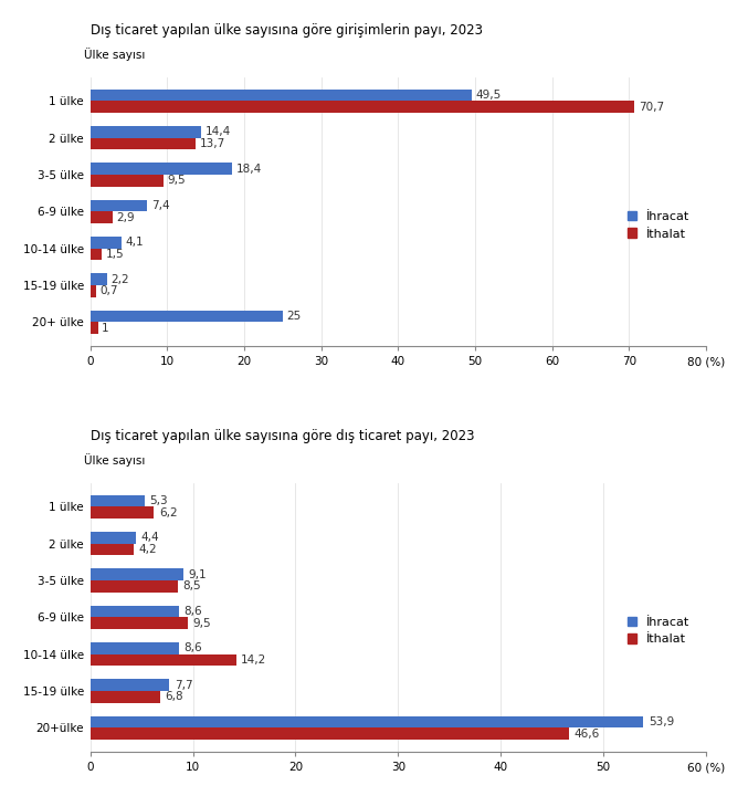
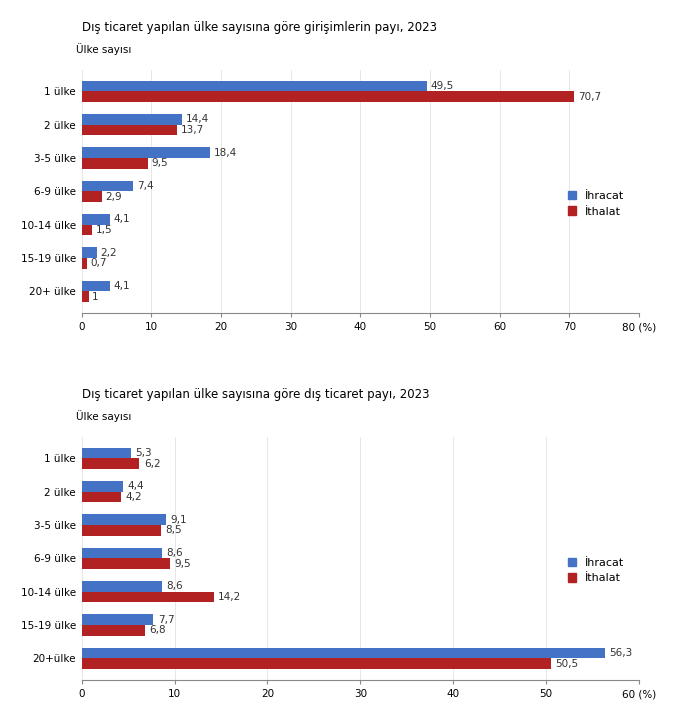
İhracat/20+ ülke: 25 -> 4,1
İhracat/20+ülke: 53,9 -> 56,3
İthalat/20+ülke: 46,6 -> 50,5
